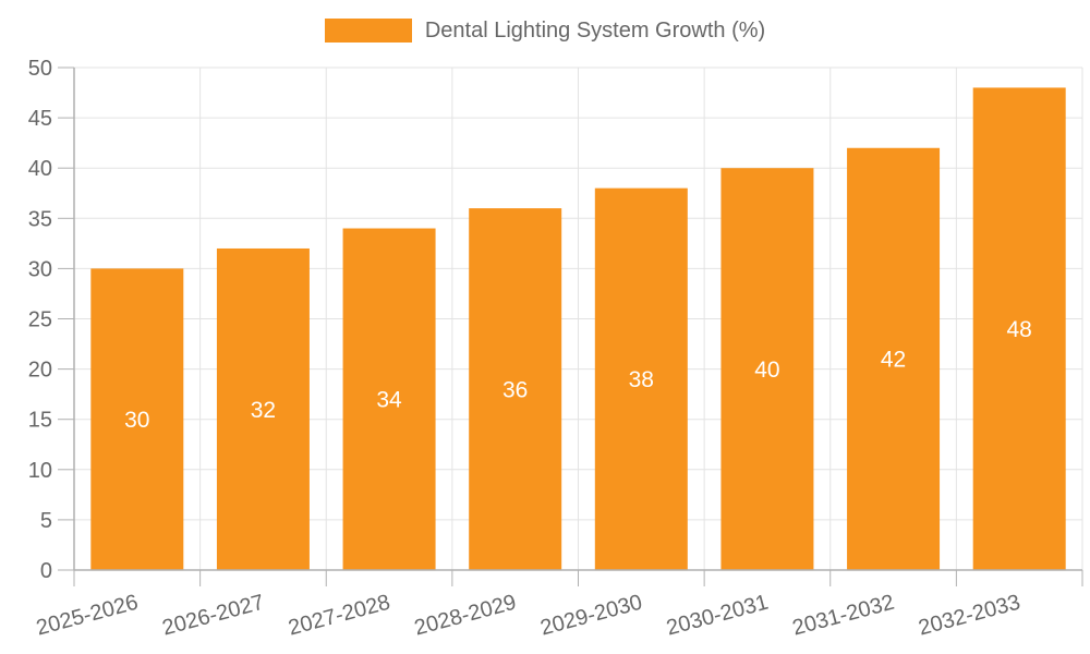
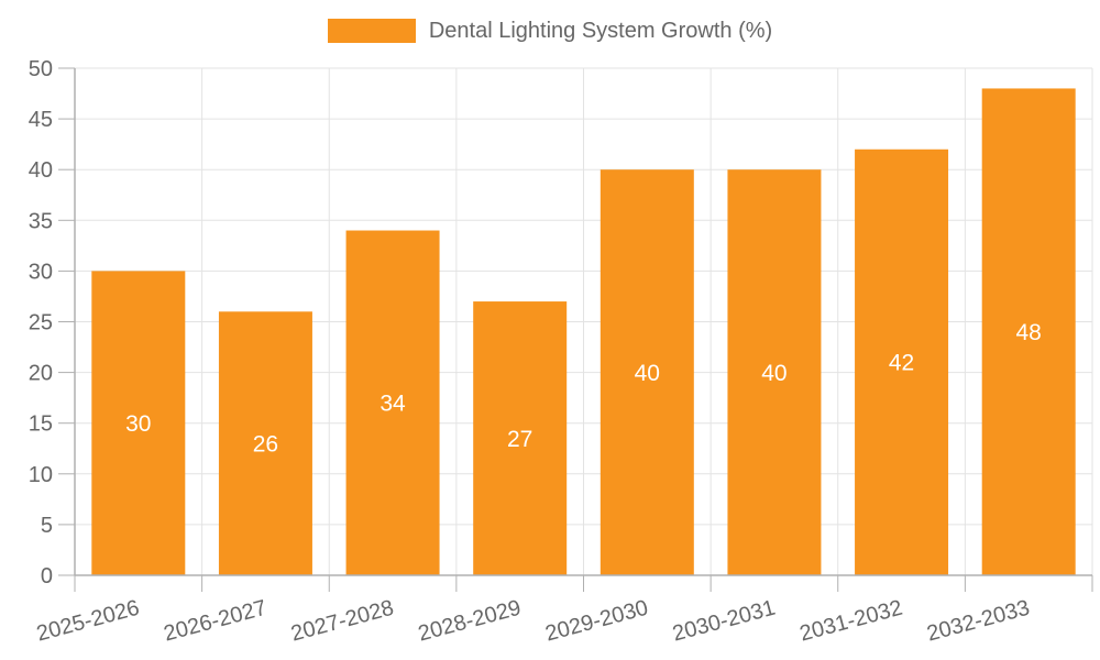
2026-2027: 32 -> 26
2028-2029: 36 -> 27
2029-2030: 38 -> 40
